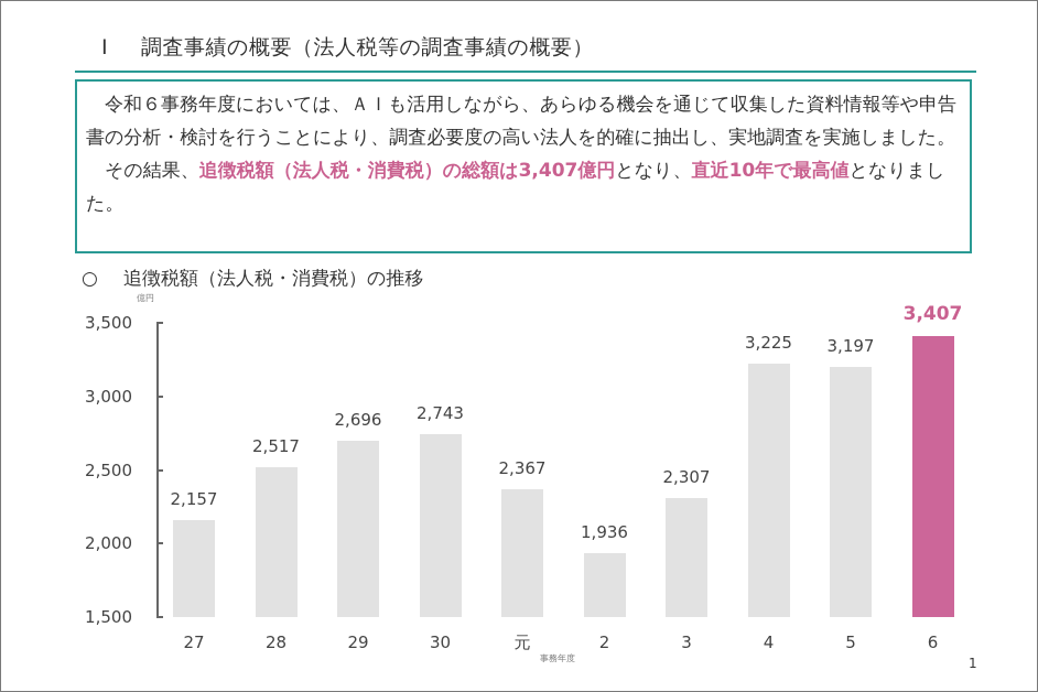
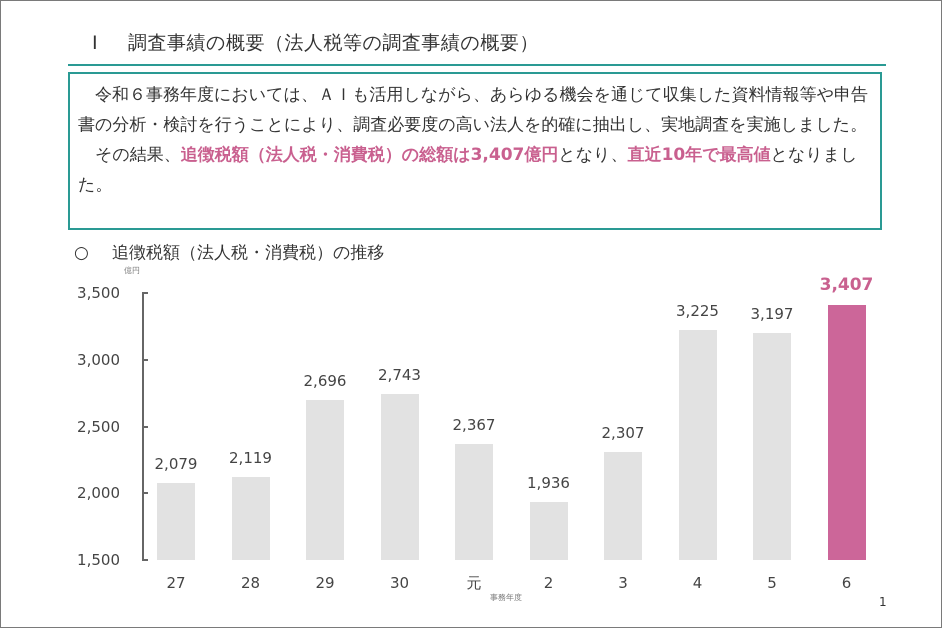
27: 2,157 -> 2,079
28: 2,517 -> 2,119
